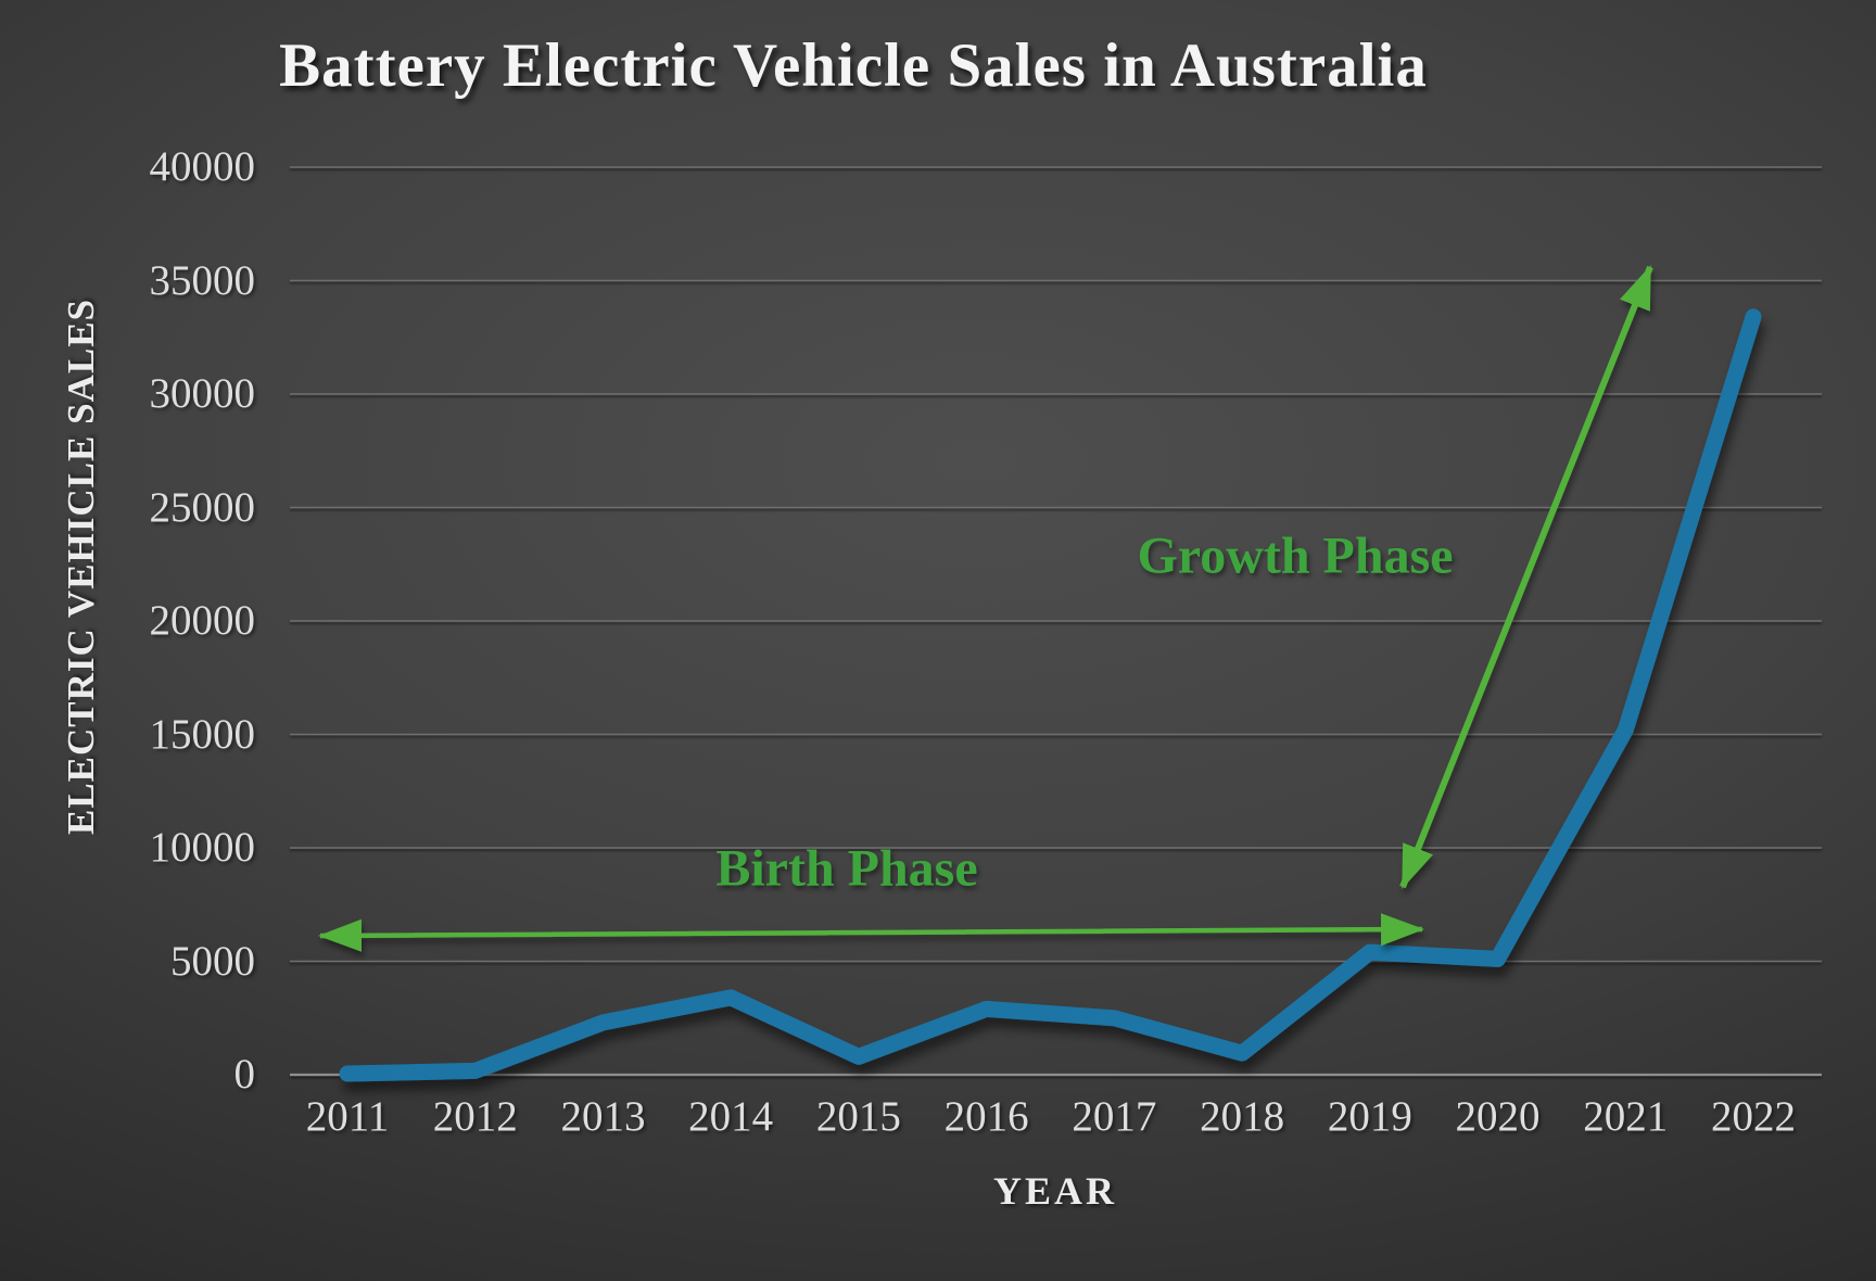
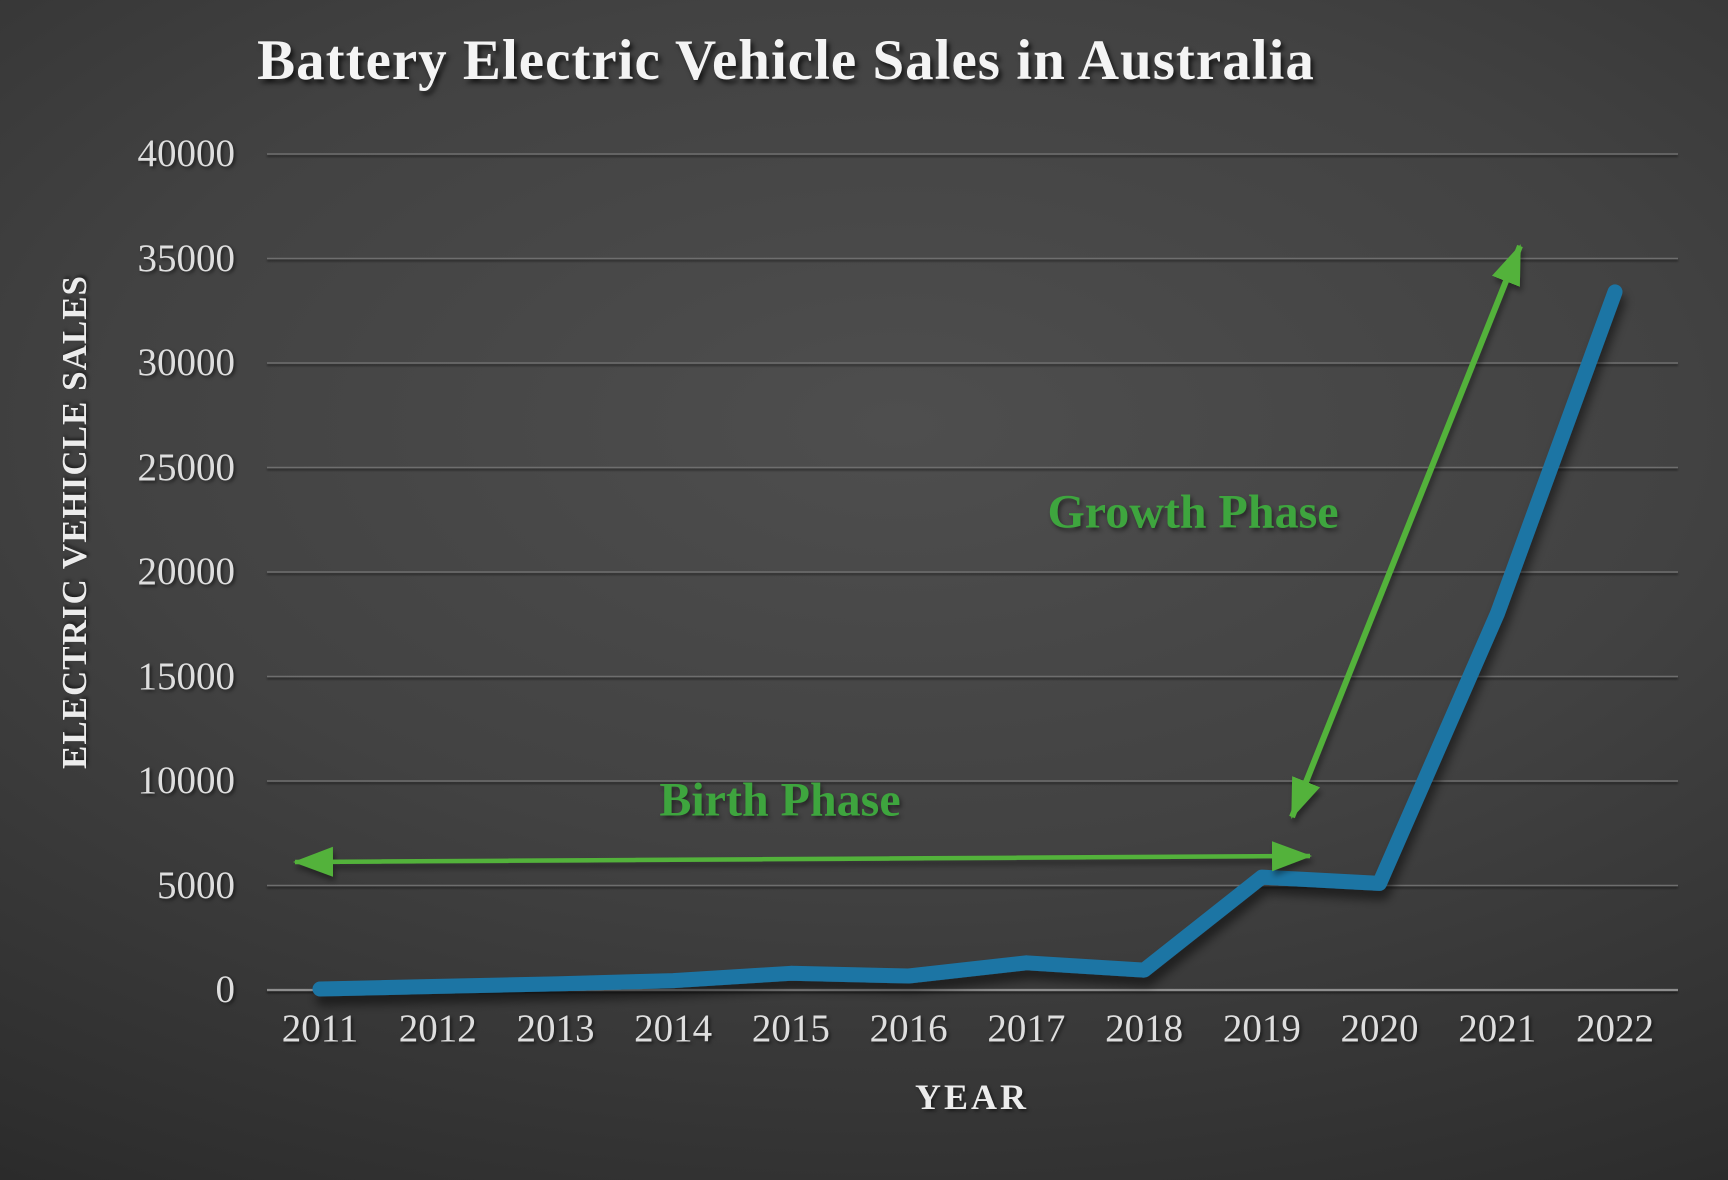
2013: 2300 -> 300
2014: 3400 -> 400
2016: 2900 -> 700
2017: 2500 -> 1300
2021: 15200 -> 18000
